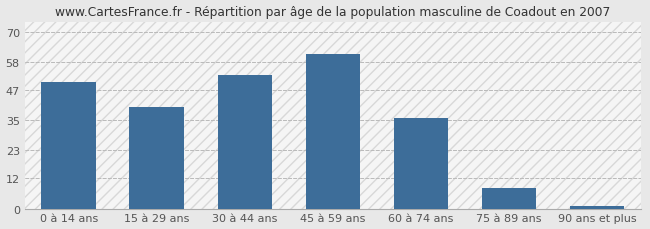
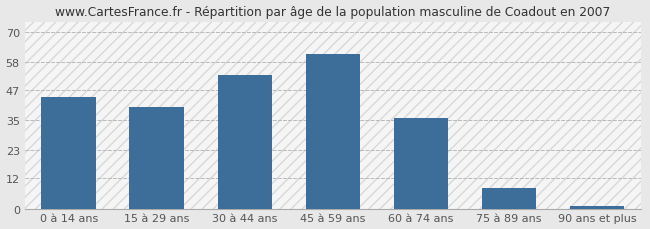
0 à 14 ans: 50 -> 44
